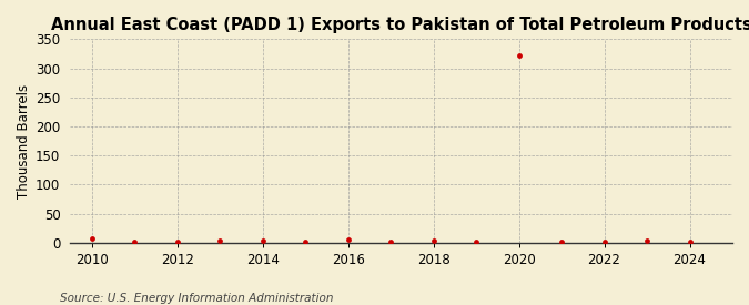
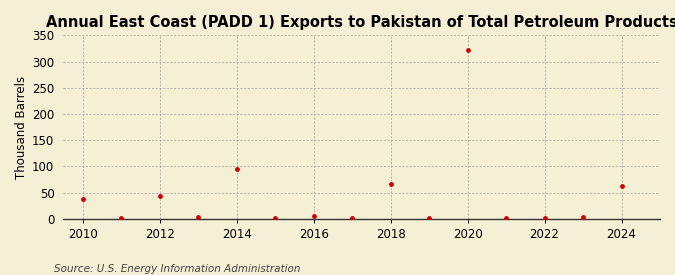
2010: 8 -> 38
2012: 2 -> 44
2014: 3 -> 94
2018: 3 -> 66
2024: 2 -> 62
